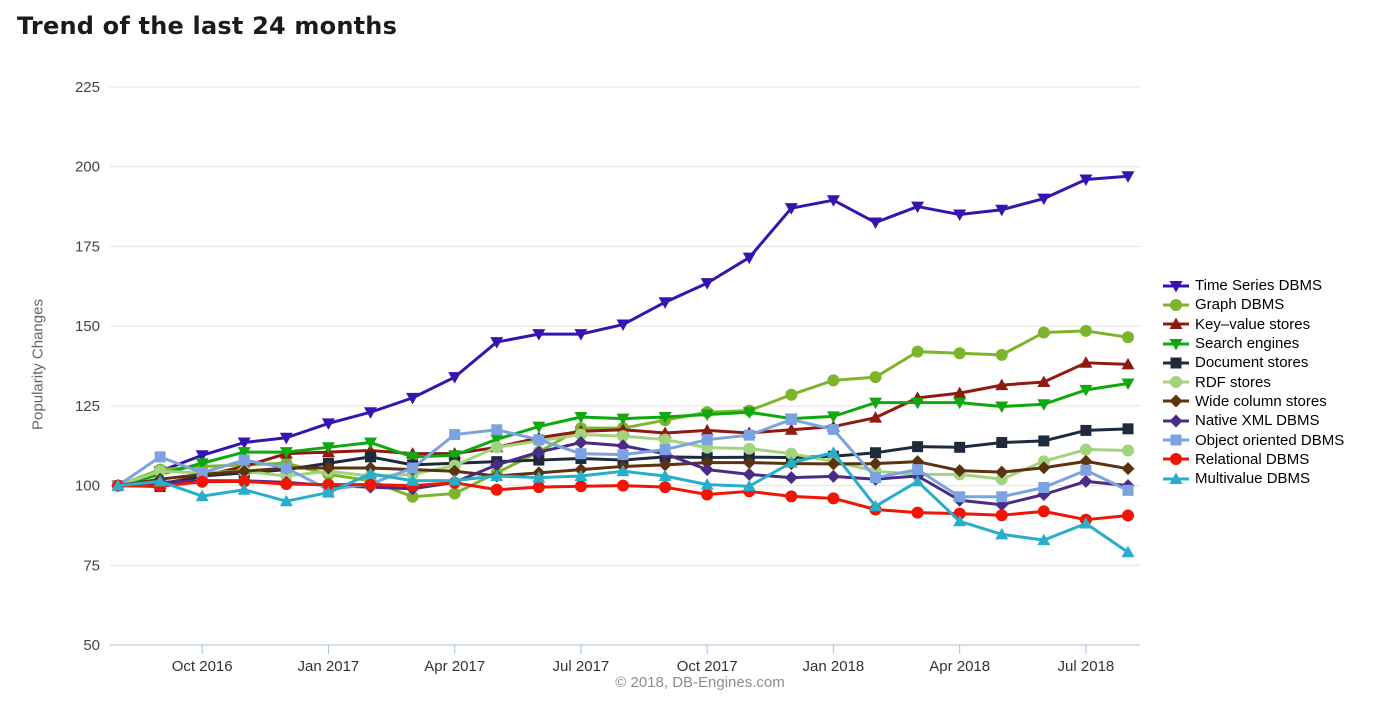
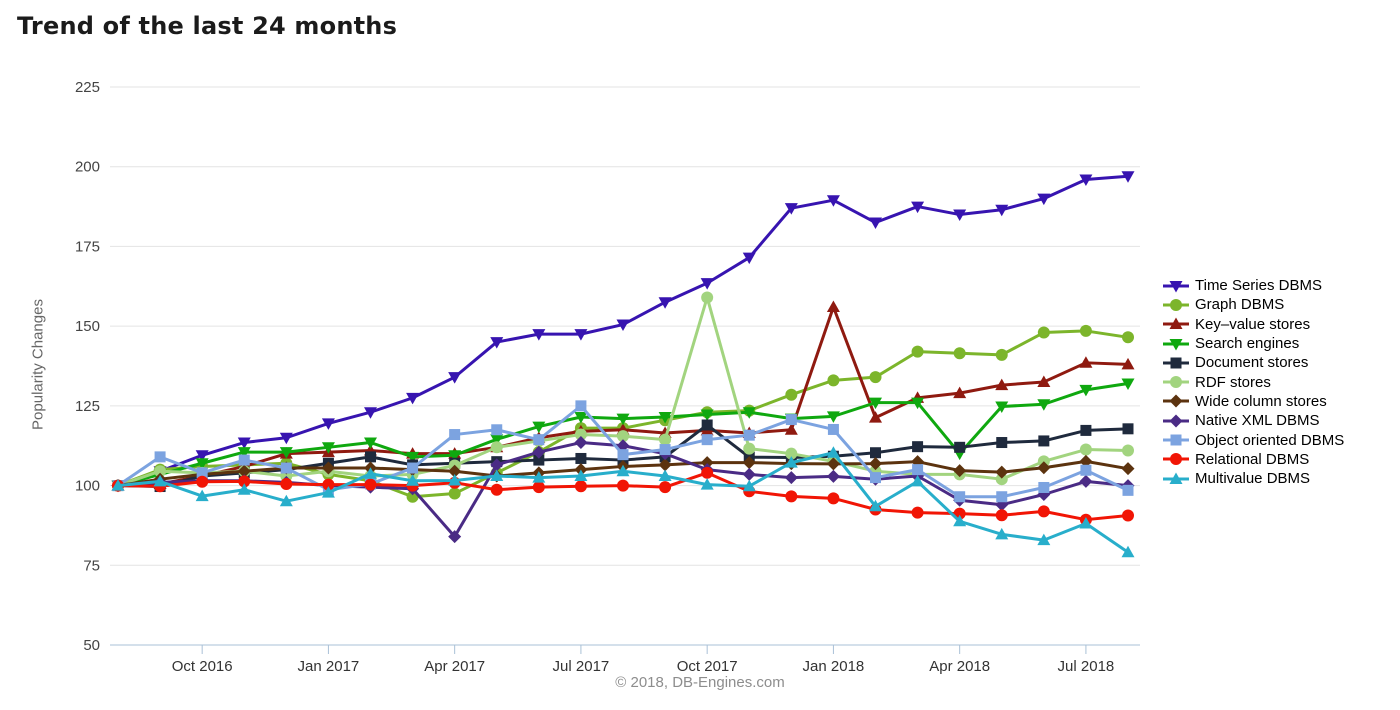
Native XML DBMS/Apr 2017: 101 -> 84
Object oriented DBMS/Jul 2017: 110 -> 125
Document stores/Oct 2017: 109 -> 119
RDF stores/Oct 2017: 112 -> 159
Relational DBMS/Oct 2017: 97 -> 104
Key–value stores/Jan 2018: 118 -> 156
Search engines/Apr 2018: 126 -> 110
